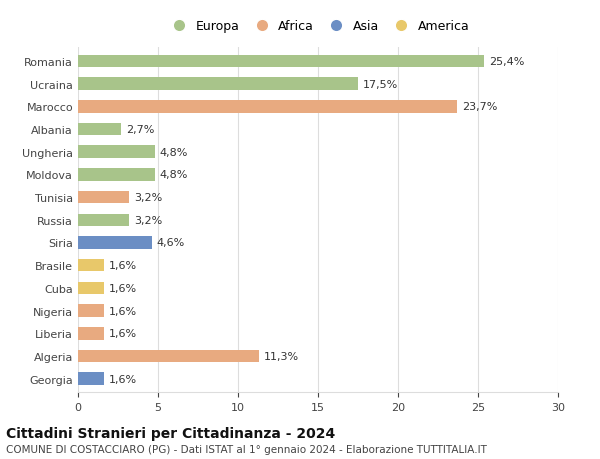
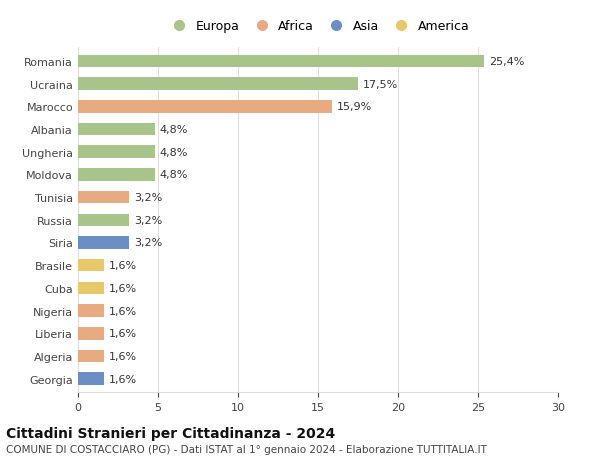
Marocco: 23,7% -> 15,9%
Albania: 2,7% -> 4,8%
Siria: 4,6% -> 3,2%
Algeria: 11,3% -> 1,6%
